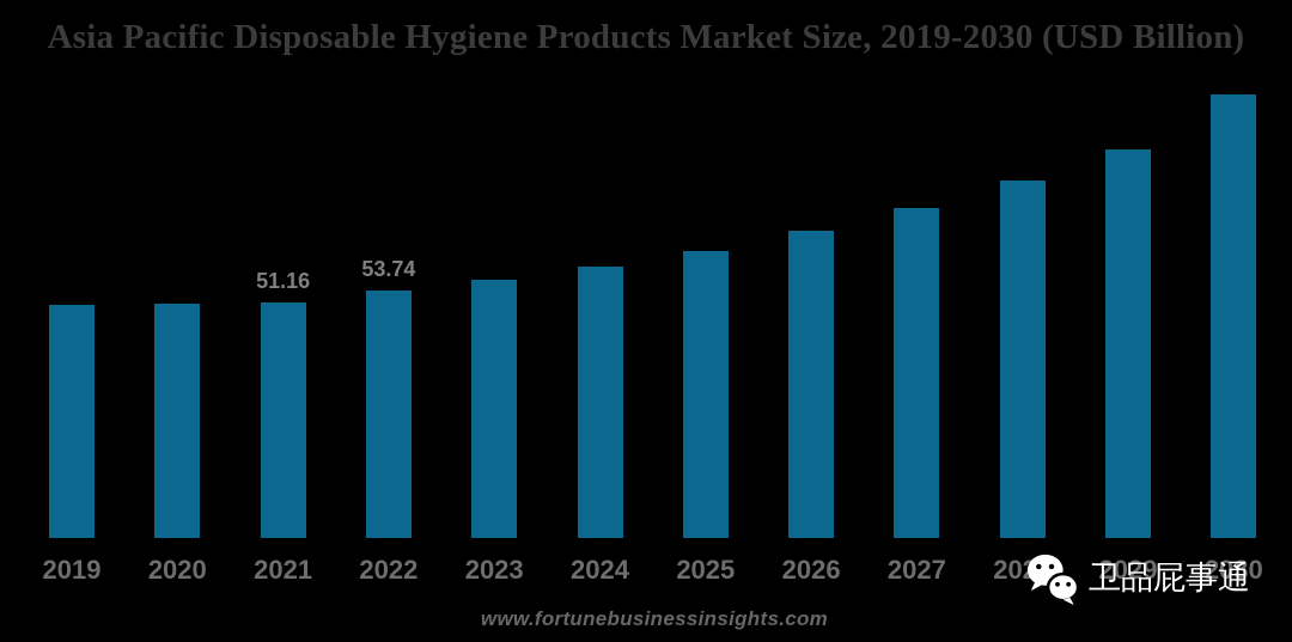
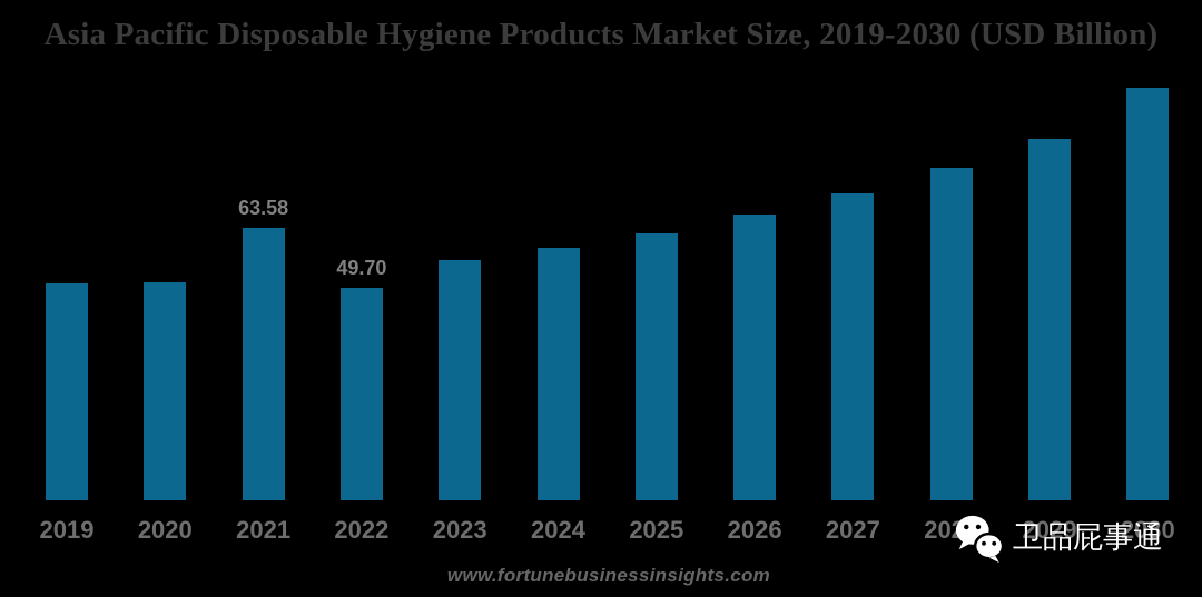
2021: 51.16 -> 63.58
2022: 53.74 -> 49.70
